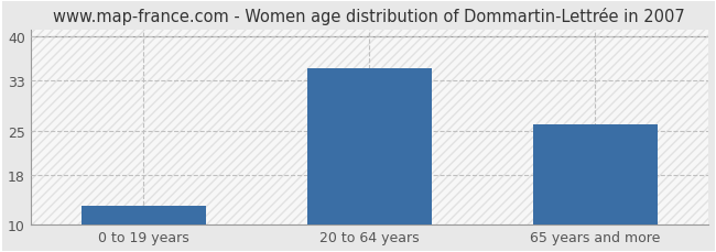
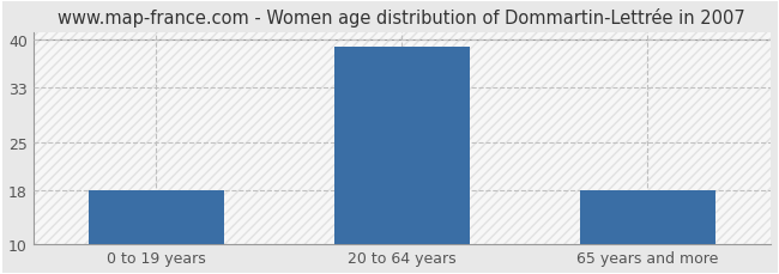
0 to 19 years: 13 -> 18
20 to 64 years: 35 -> 39
65 years and more: 26 -> 18
